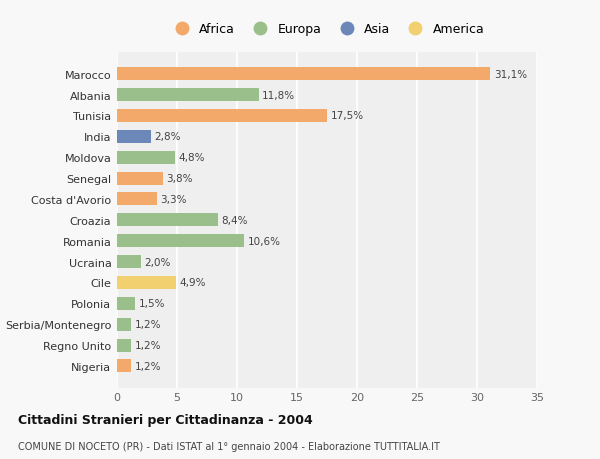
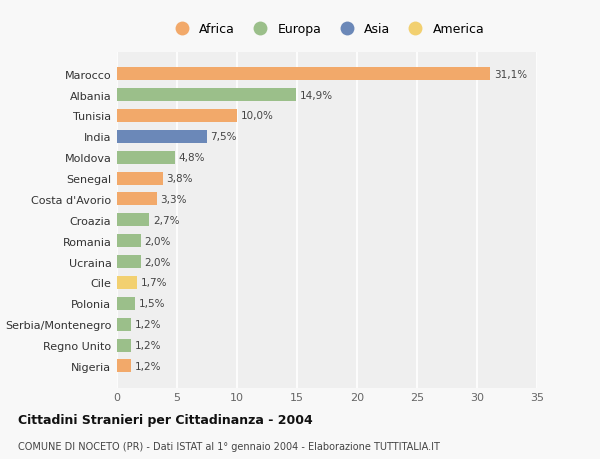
Albania: 11,8% -> 14,9%
Tunisia: 17,5% -> 10,0%
India: 2,8% -> 7,5%
Croazia: 8,4% -> 2,7%
Romania: 10,6% -> 2,0%
Cile: 4,9% -> 1,7%
